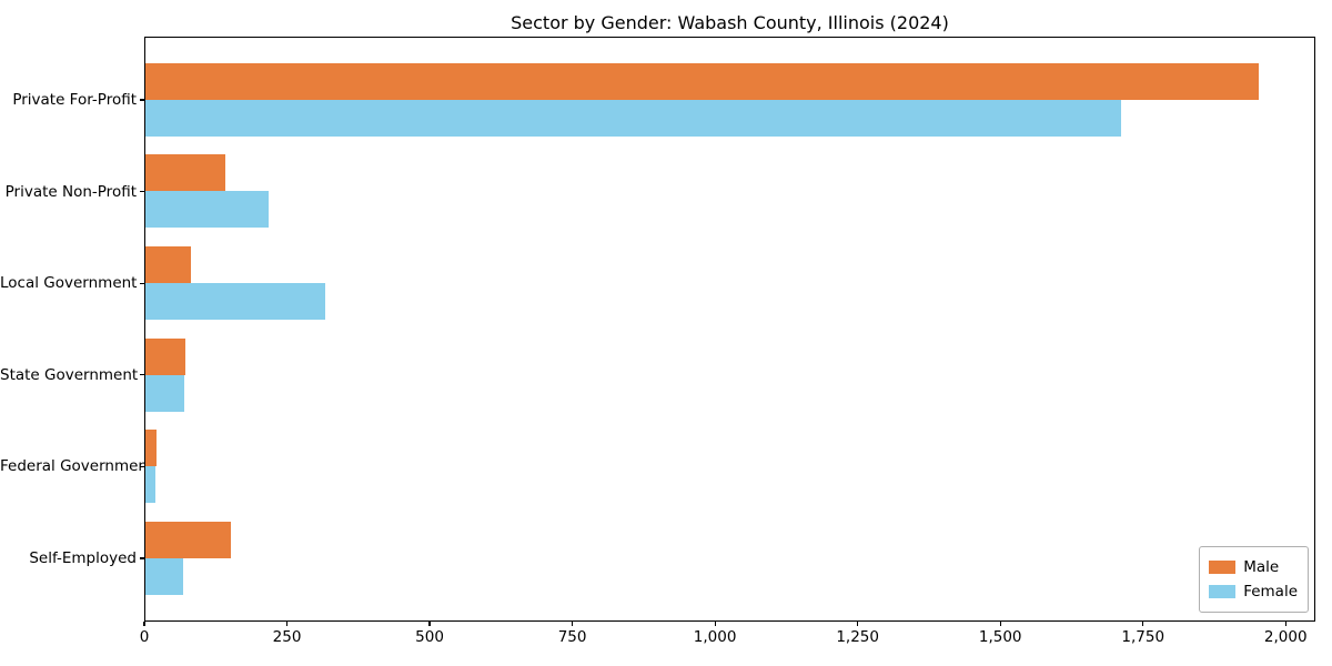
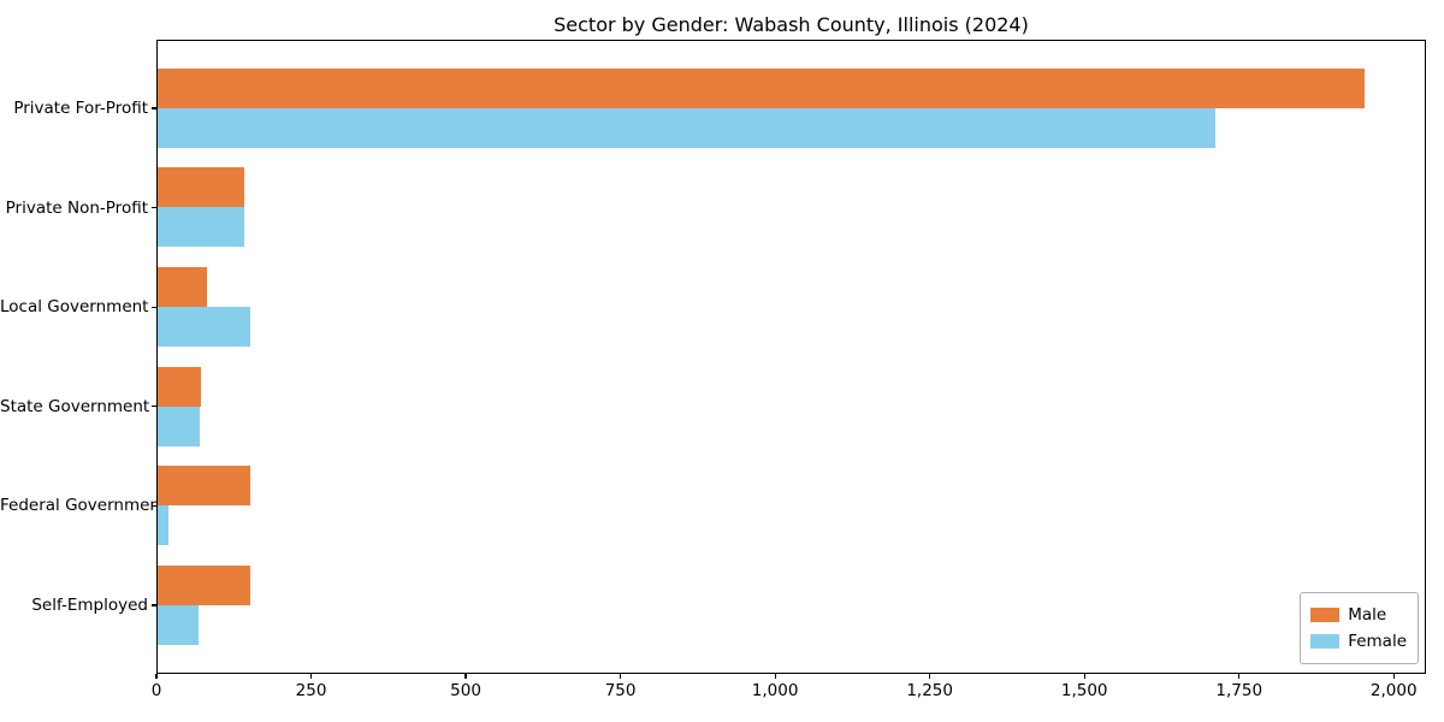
Female/Private Non-Profit: 220 -> 140
Female/Local Government: 320 -> 150
Male/Federal Government: 20 -> 150
